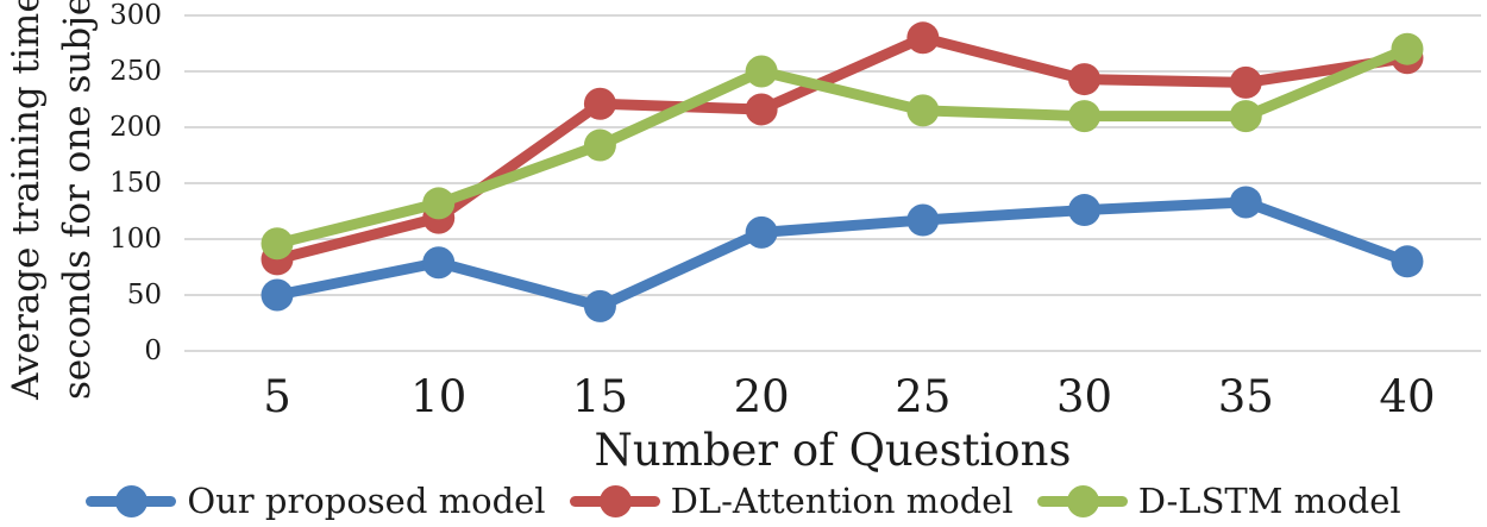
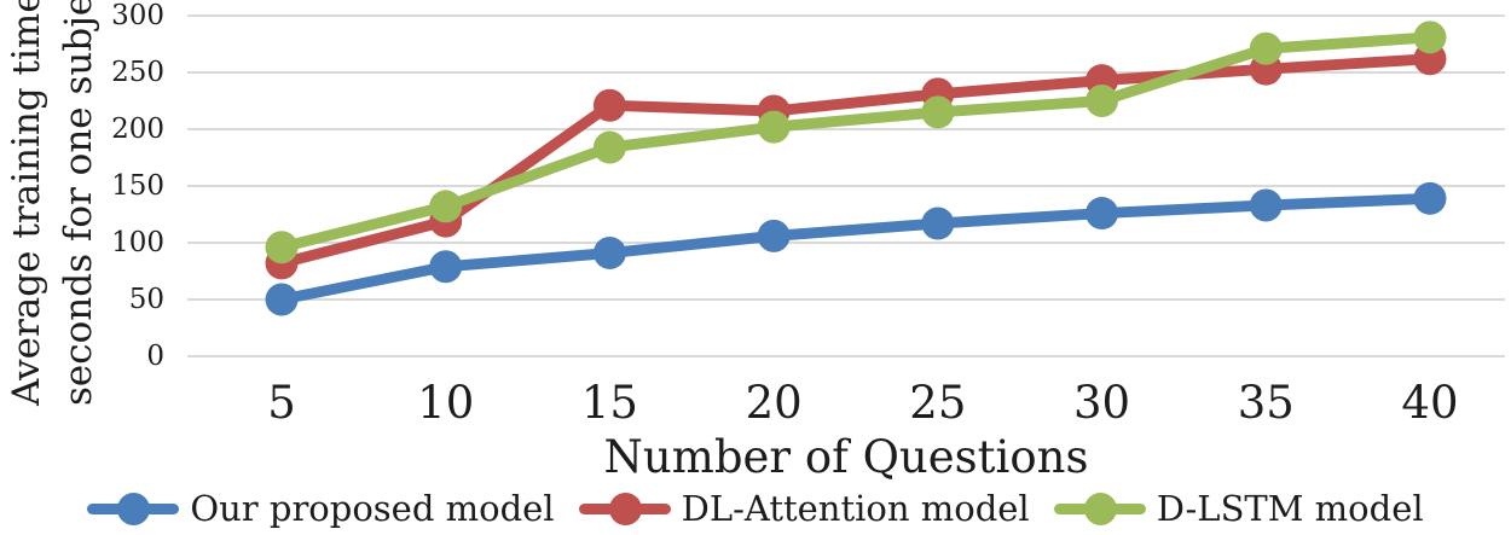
Our proposed model/15: 40 -> 90
D-LSTM model/20: 250 -> 200
DL-Attention model/25: 280 -> 230
D-LSTM model/30: 210 -> 220
DL-Attention model/35: 240 -> 250
D-LSTM model/35: 210 -> 270
Our proposed model/40: 80 -> 140
D-LSTM model/40: 270 -> 280
